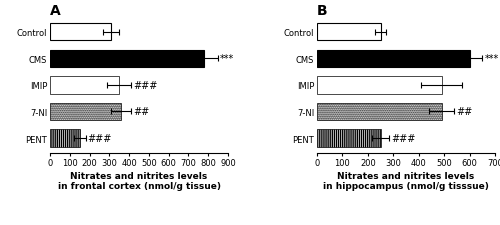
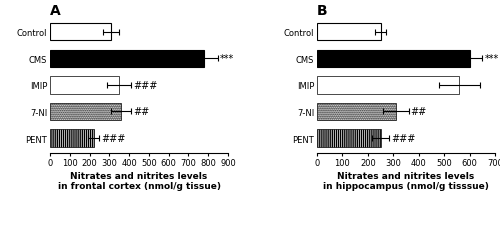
A/PENT: 150 -> 220
B/IMIP: 490 -> 560
B/7-NI: 490 -> 310
